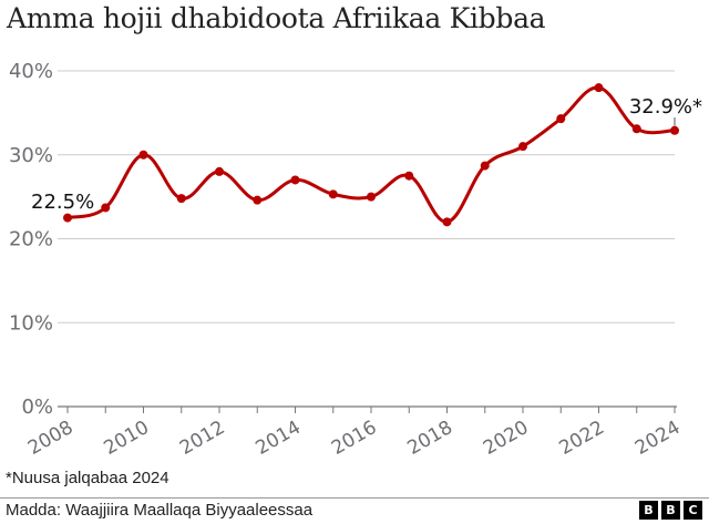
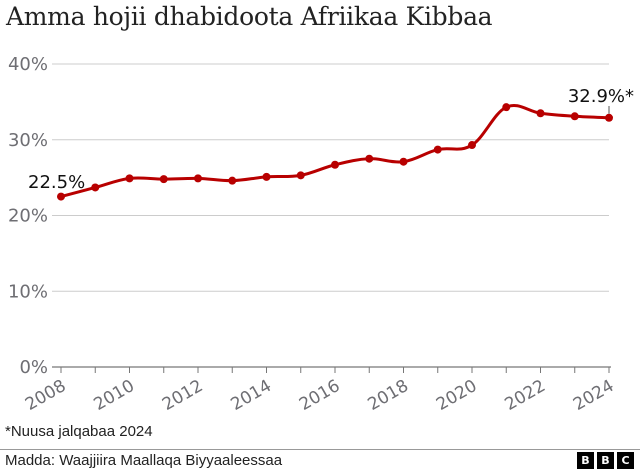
2010: 30% -> 25%
2012: 28% -> 25%
2014: 27% -> 25%
2016: 25% -> 27%
2018: 22% -> 27%
2020: 31% -> 29%
2022: 38% -> 34%
